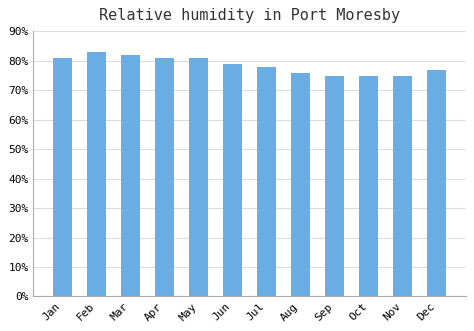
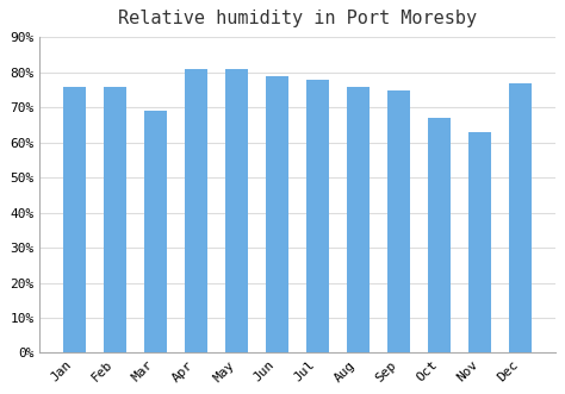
Jan: 81% -> 76%
Feb: 83% -> 76%
Mar: 82% -> 69%
Oct: 75% -> 67%
Nov: 75% -> 63%
